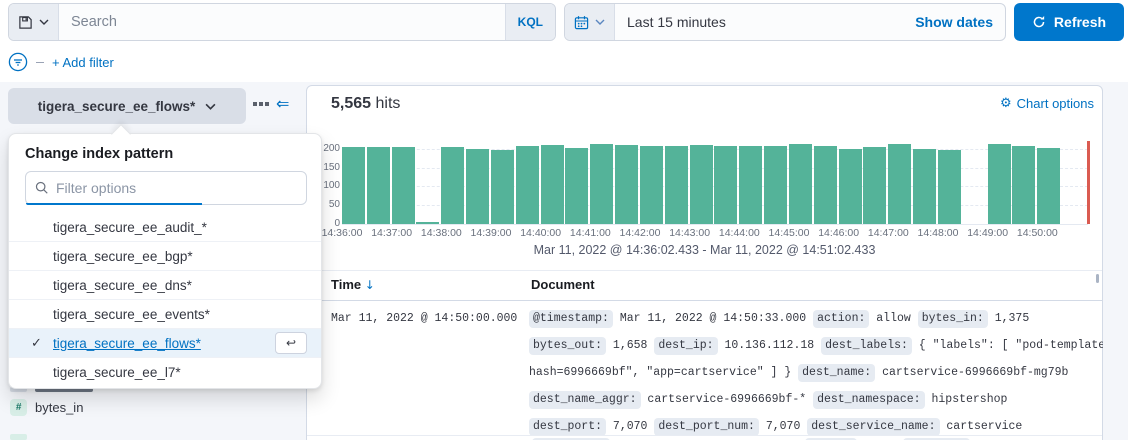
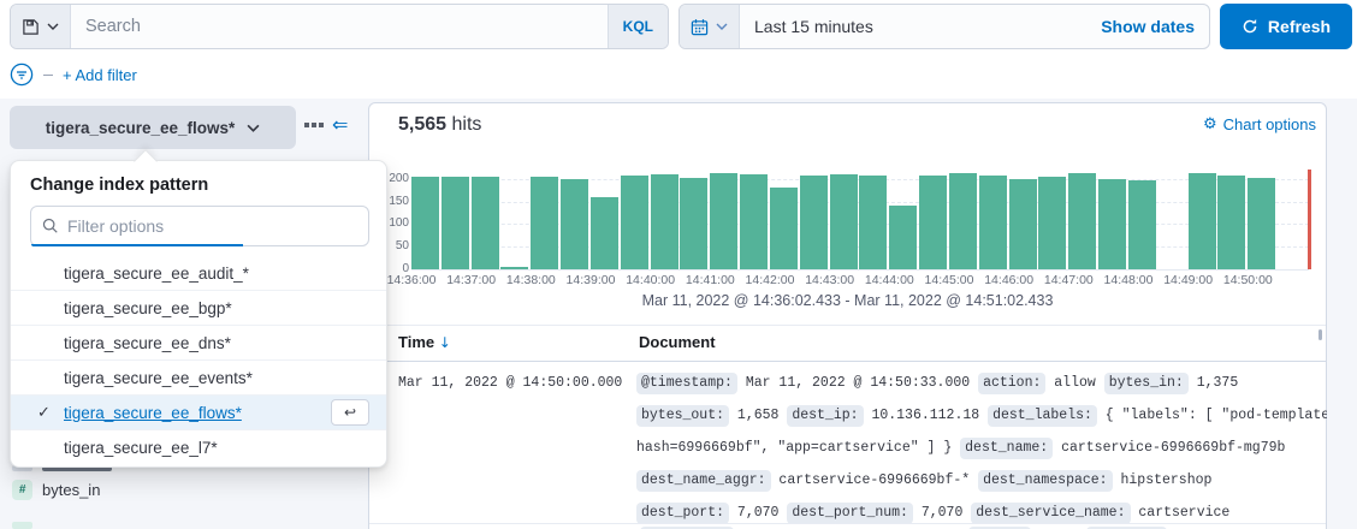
14:39:00: 200 -> 160
14:42:00: 210 -> 180
14:44:00: 210 -> 140
